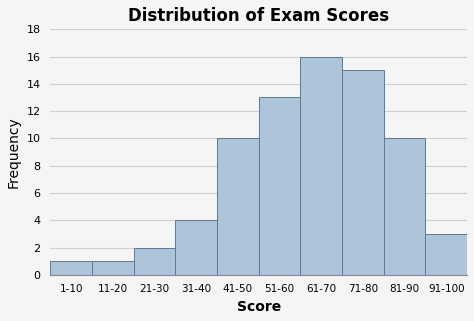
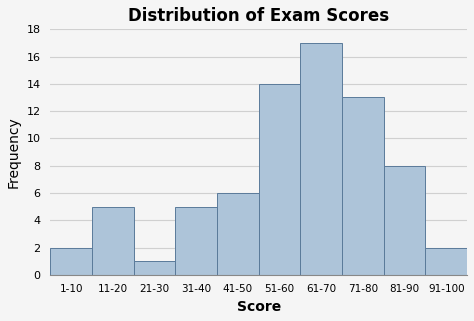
1-10: 1 -> 2
11-20: 1 -> 5
21-30: 2 -> 1
31-40: 4 -> 5
41-50: 10 -> 6
51-60: 13 -> 14
61-70: 16 -> 17
71-80: 15 -> 13
81-90: 10 -> 8
91-100: 3 -> 2
